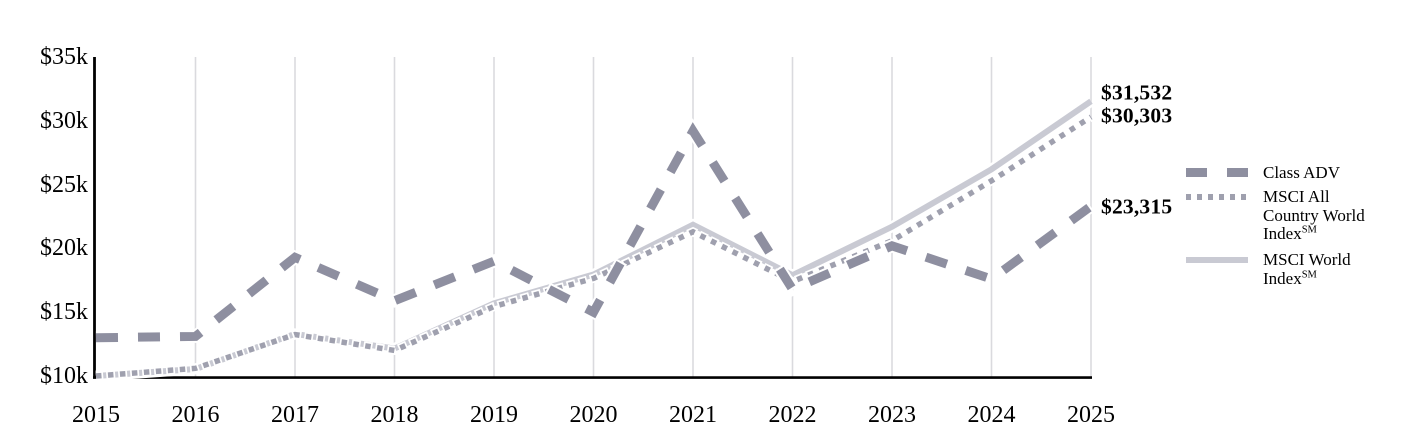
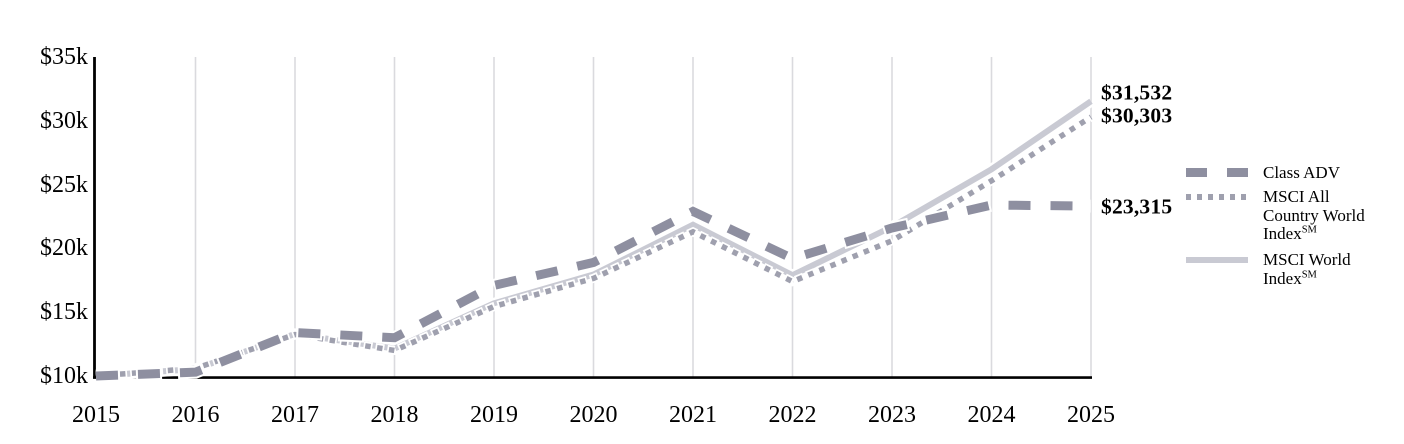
Class ADV/2015: $13.0k -> $10.0k
Class ADV/2016: $13.1k -> $10.3k
Class ADV/2017: $19.3k -> $13.4k
Class ADV/2018: $15.9k -> $13.0k
Class ADV/2019: $19.0k -> $17.1k
Class ADV/2020: $15.0k -> $18.9k
Class ADV/2021: $29.2k -> $22.9k
Class ADV/2022: $16.8k -> $19.2k
Class ADV/2023: $20.2k -> $21.6k
Class ADV/2024: $17.6k -> $23.4k
